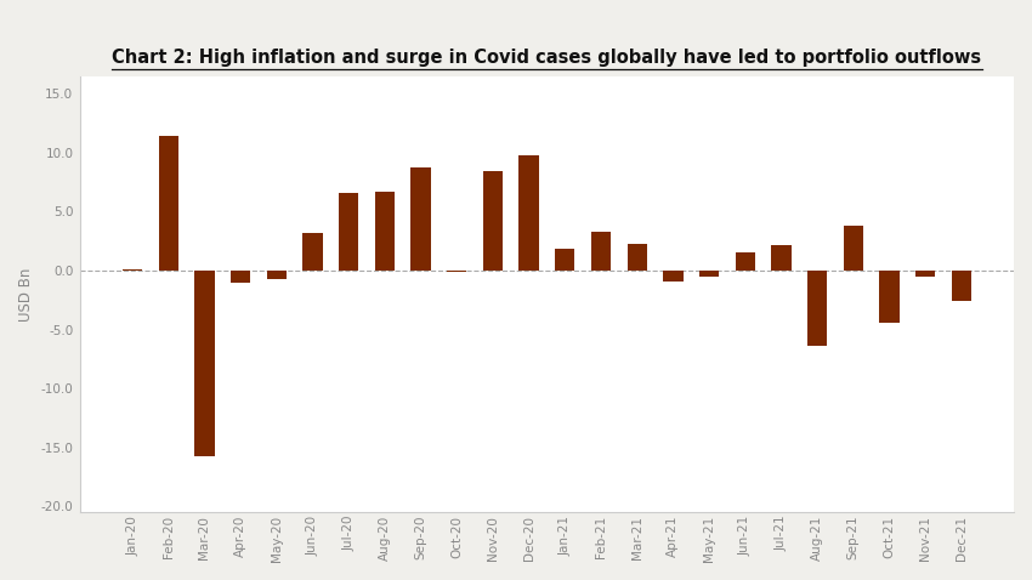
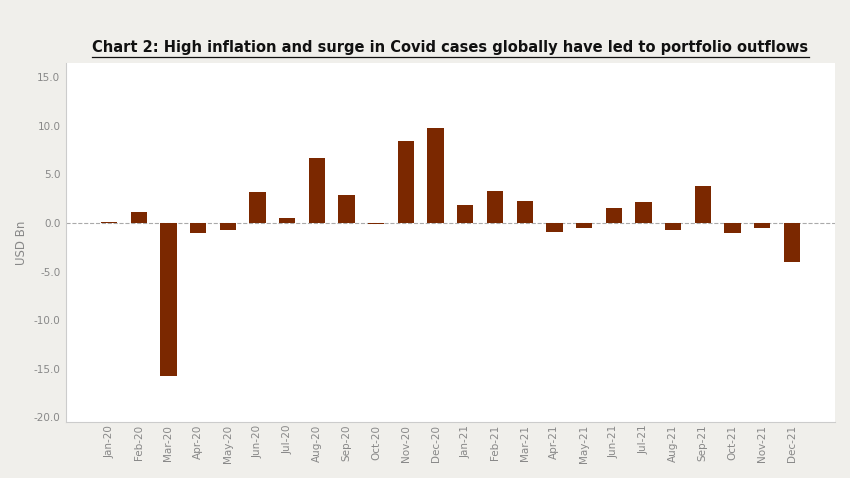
Feb-20: 11.4 -> 1.1
Jul-20: 6.6 -> 0.5
Sep-20: 8.8 -> 2.9
Aug-21: -6.4 -> -0.7
Oct-21: -4.4 -> -1.0
Dec-21: -2.6 -> -4.0
